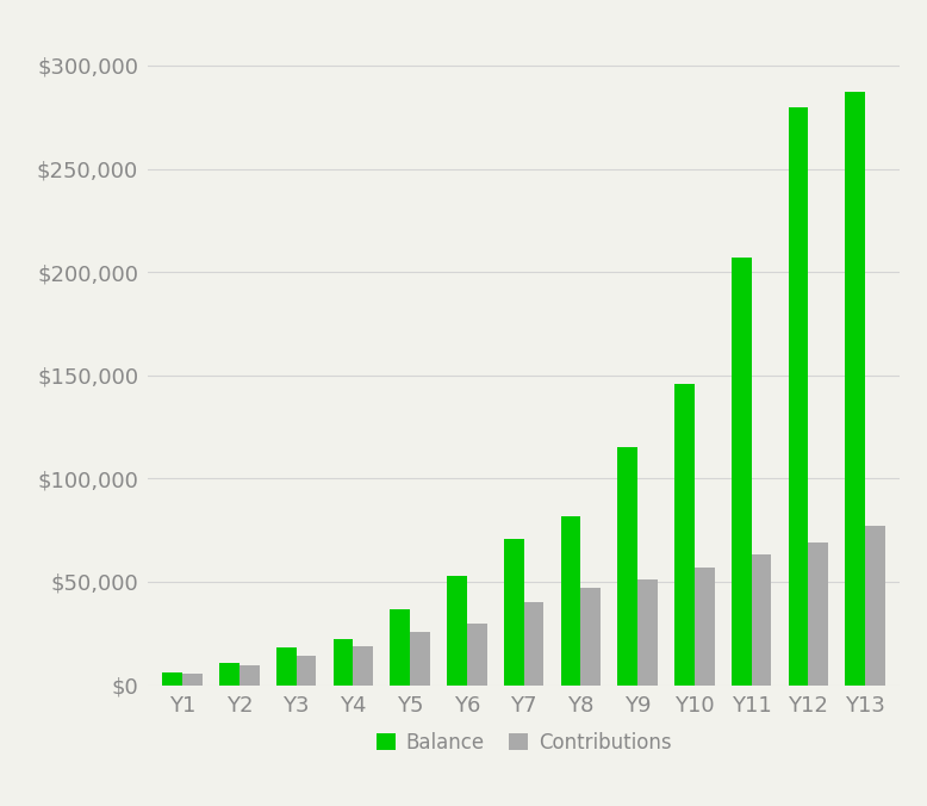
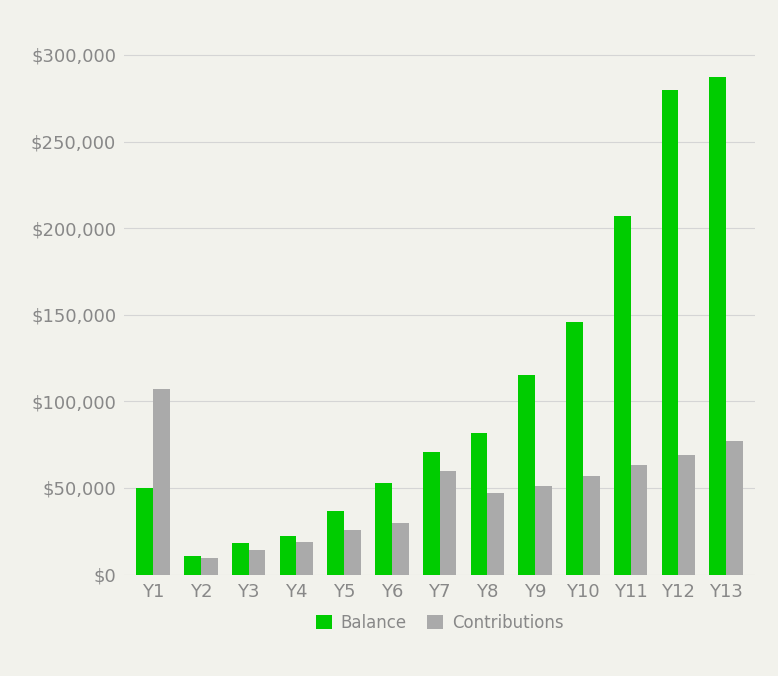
Balance/Y1: $6,000 -> $50,000
Contributions/Y1: $6,000 -> $107,000
Contributions/Y7: $40,000 -> $60,000
